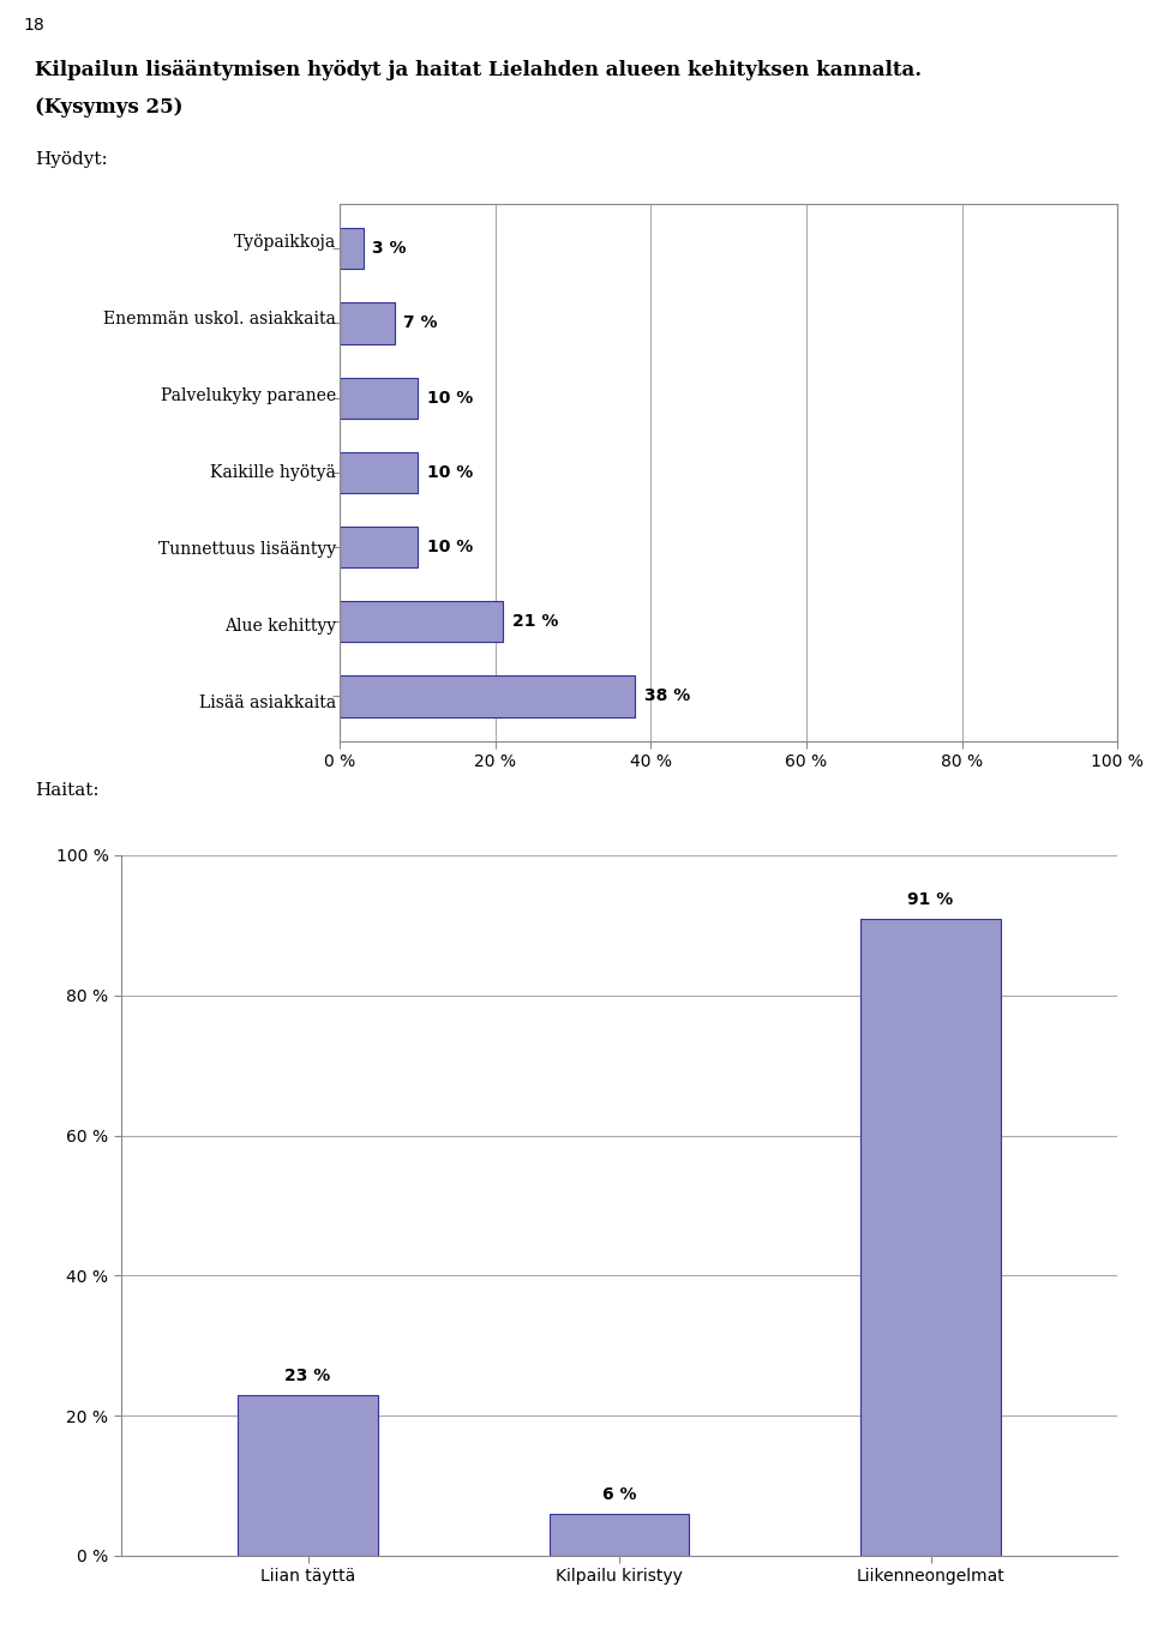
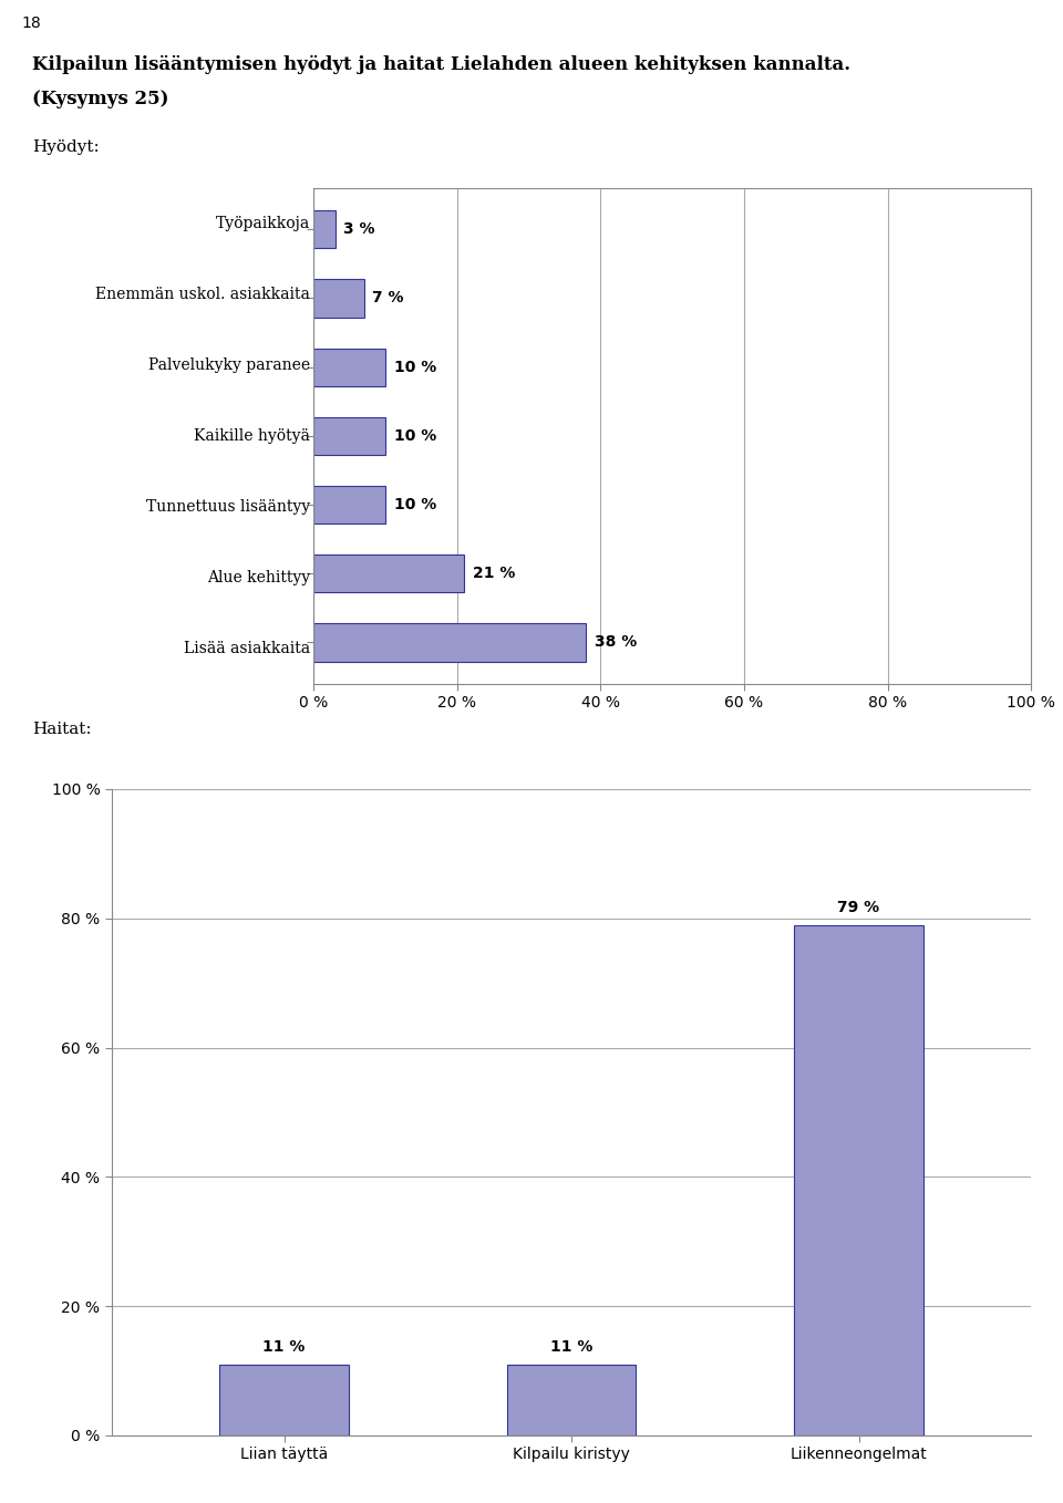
Liian täyttä: 23 -> 11
Kilpailu kiristyy: 6 -> 11
Liikenneongelmat: 91 -> 79
